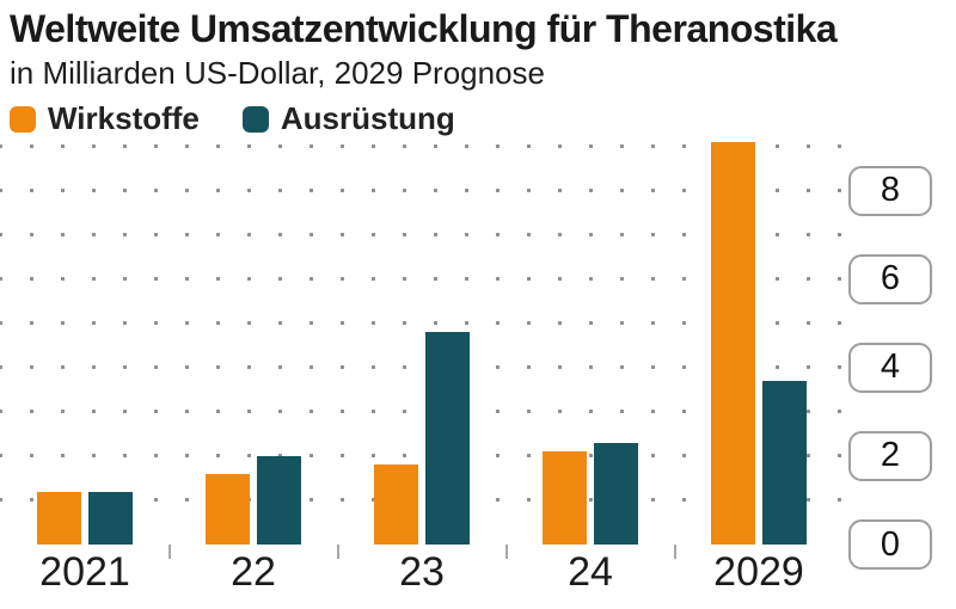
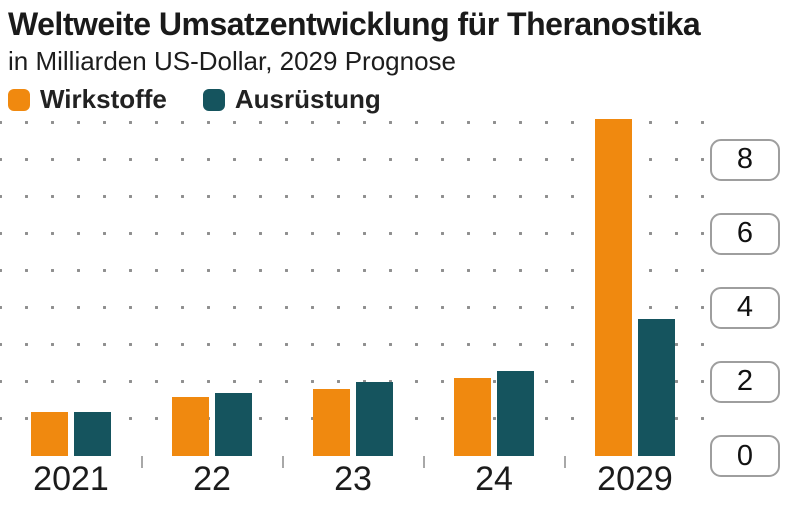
Ausrüstung/22: 2.0 -> 1.7
Ausrüstung/23: 4.8 -> 2.0
